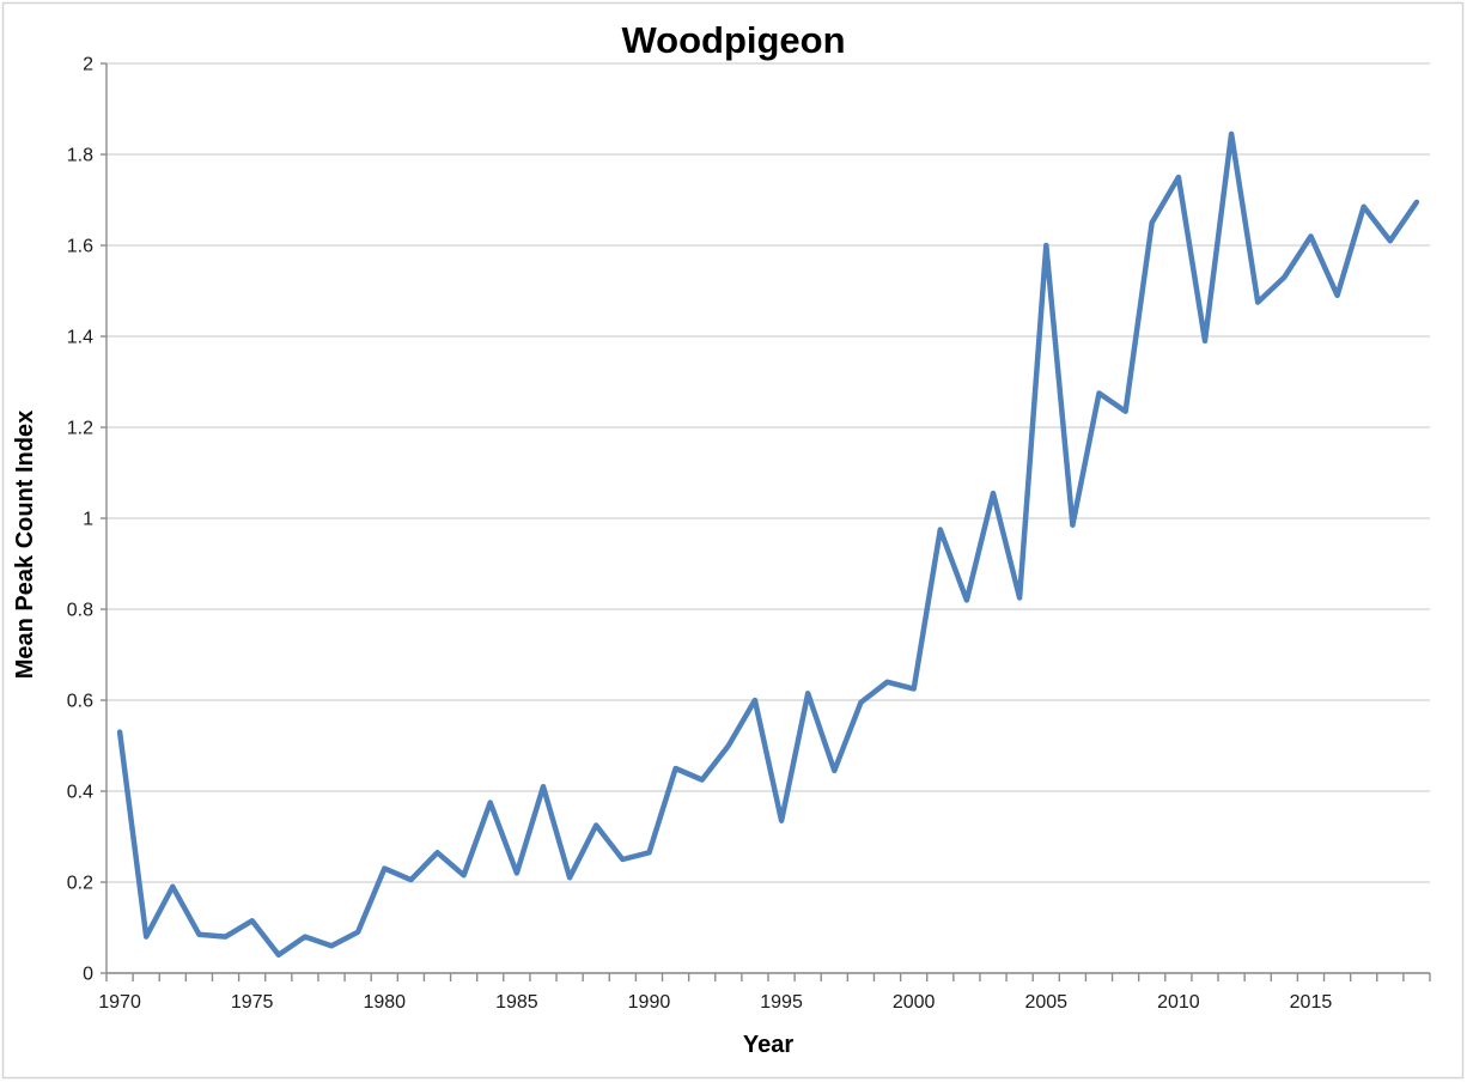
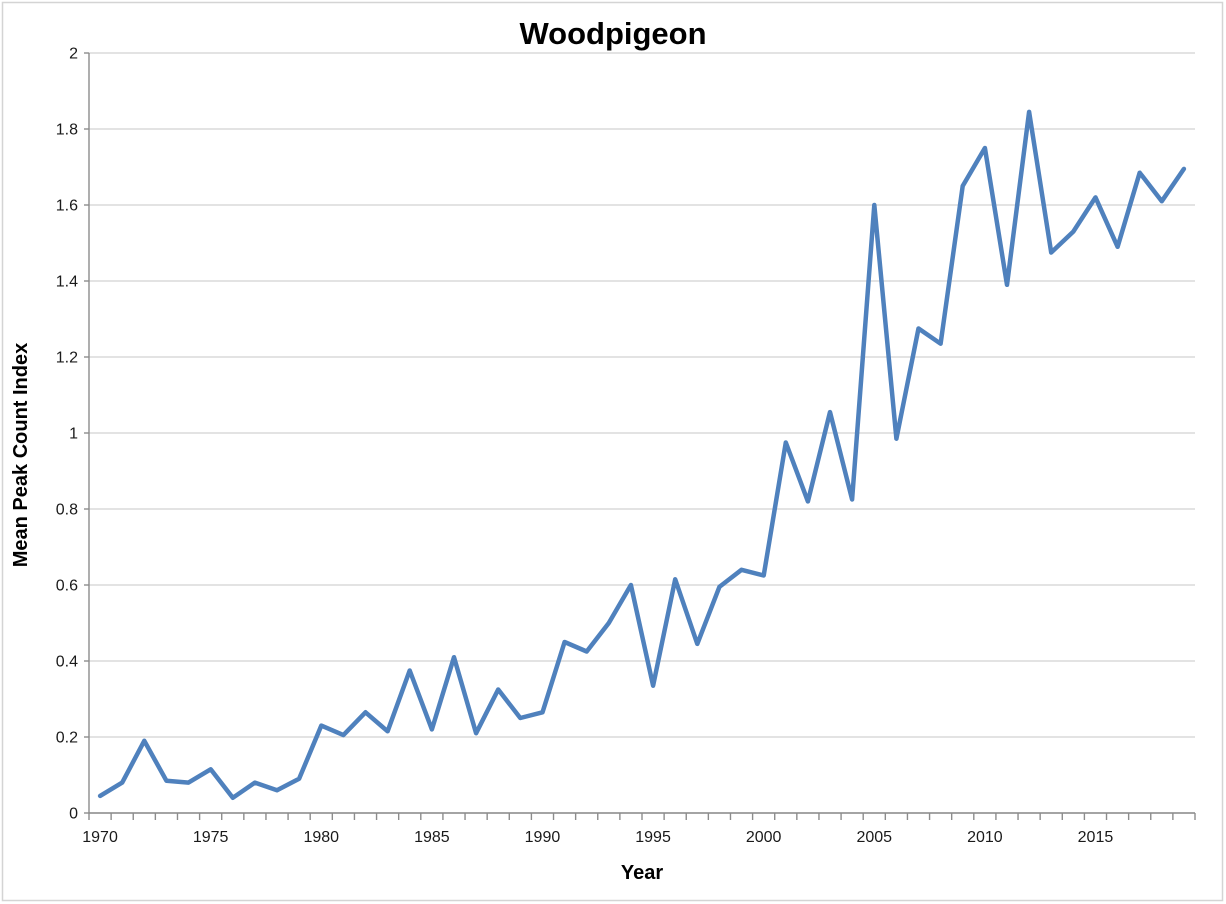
1970: 0.53 -> 0.04
